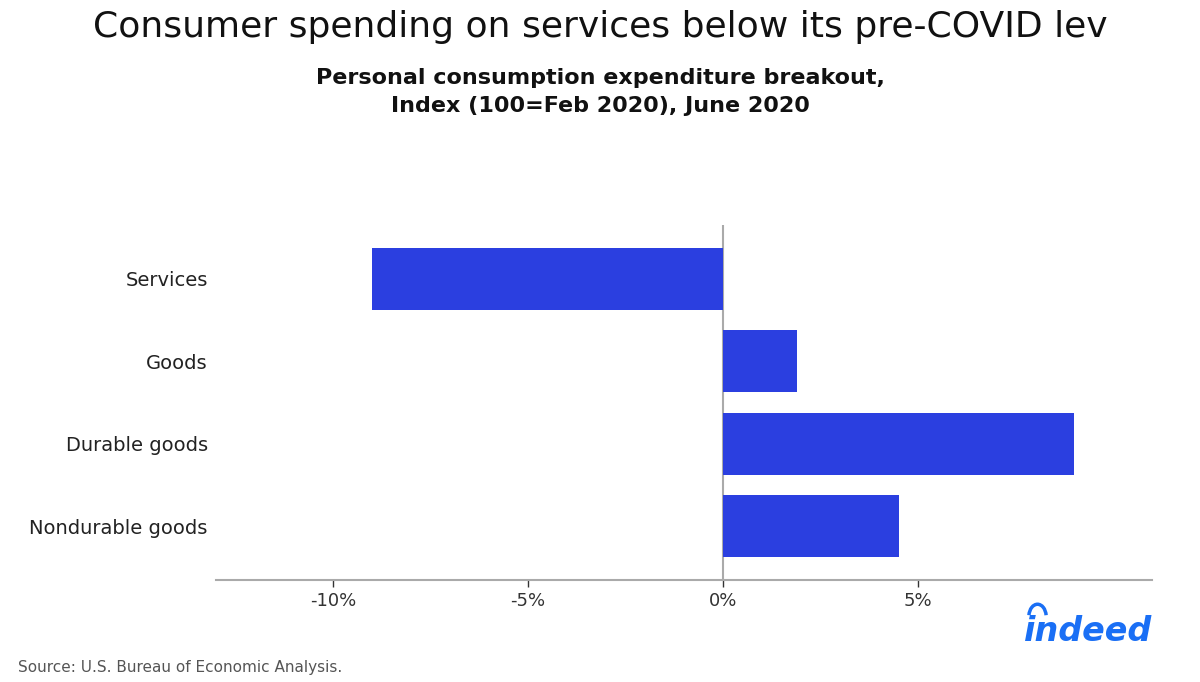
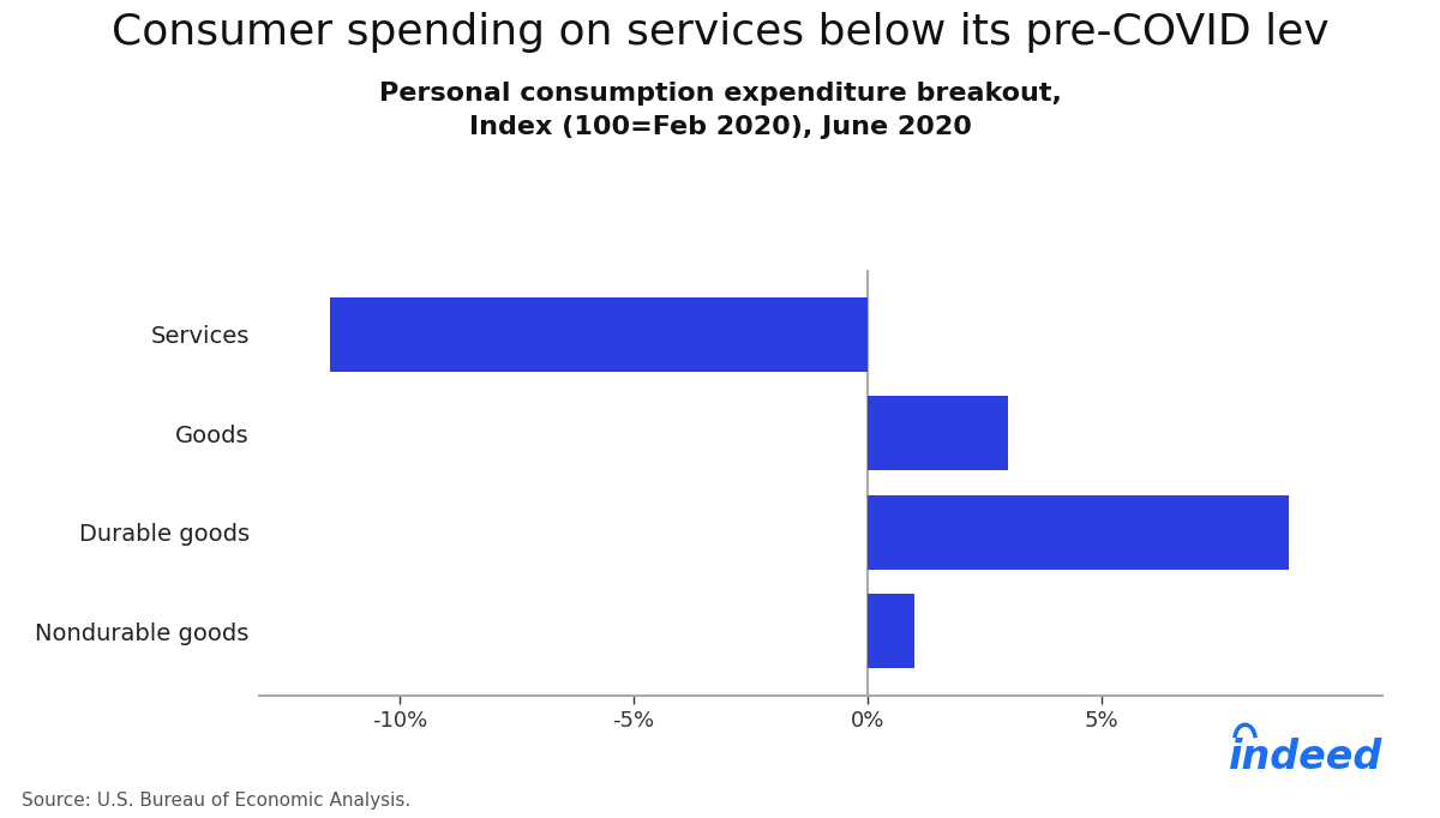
Services: -9.0% -> -11.5%
Goods: 1.9% -> 3.0%
Nondurable goods: 4.5% -> 1.0%
